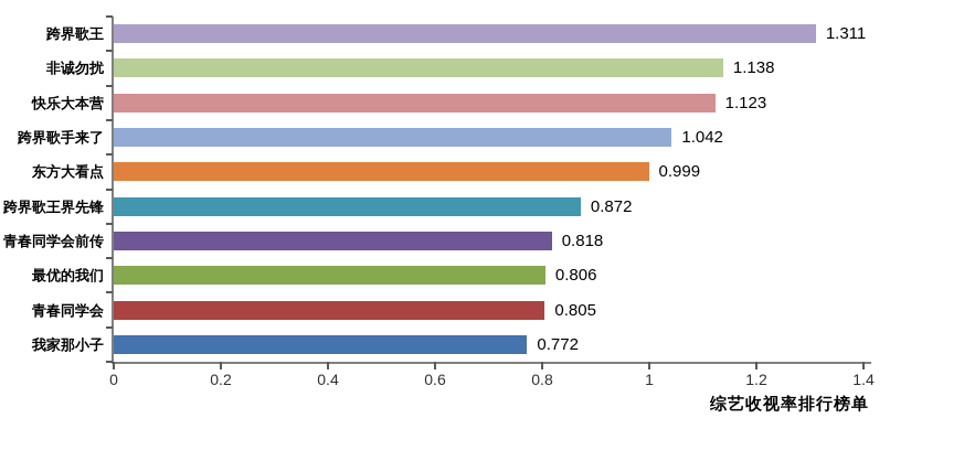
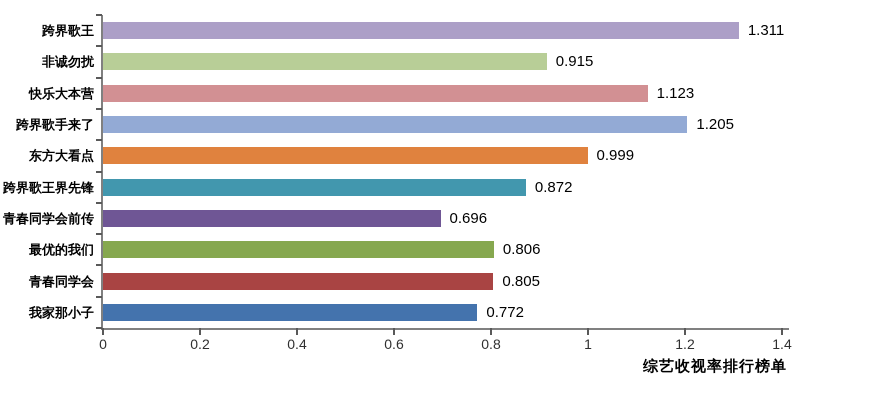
非诚勿扰: 1.138 -> 0.915
跨界歌手来了: 1.042 -> 1.205
青春同学会前传: 0.818 -> 0.696
